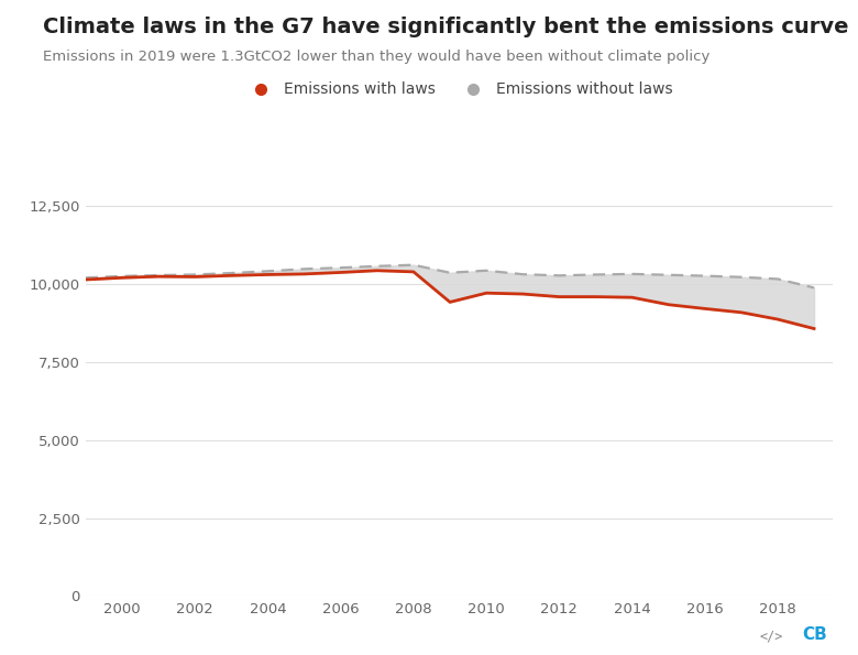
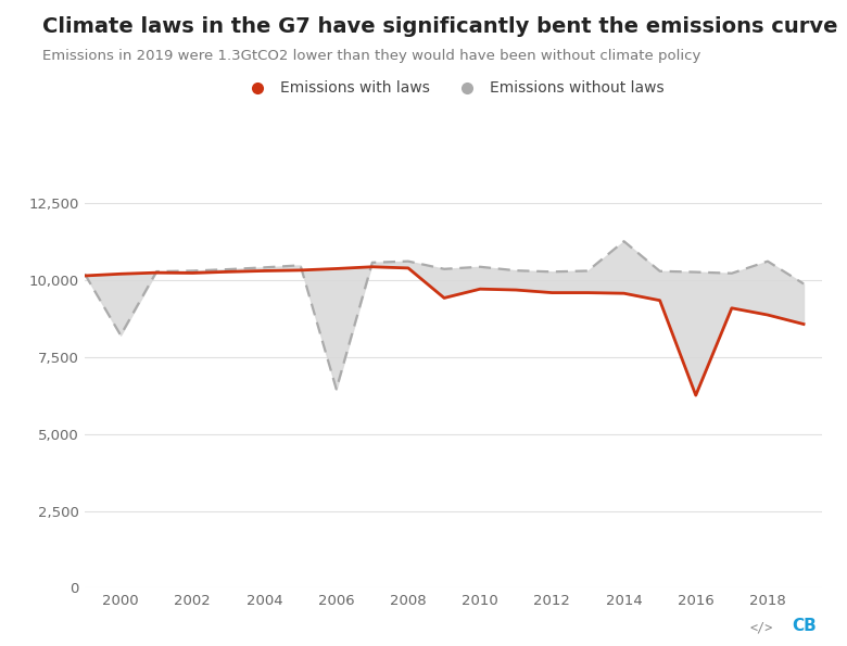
Emissions without laws/2000: 10,240 -> 8,200
Emissions without laws/2006: 10,510 -> 6,450
Emissions without laws/2014: 10,310 -> 11,250
Emissions with laws/2016: 9,200 -> 6,250
Emissions without laws/2018: 10,150 -> 10,600
